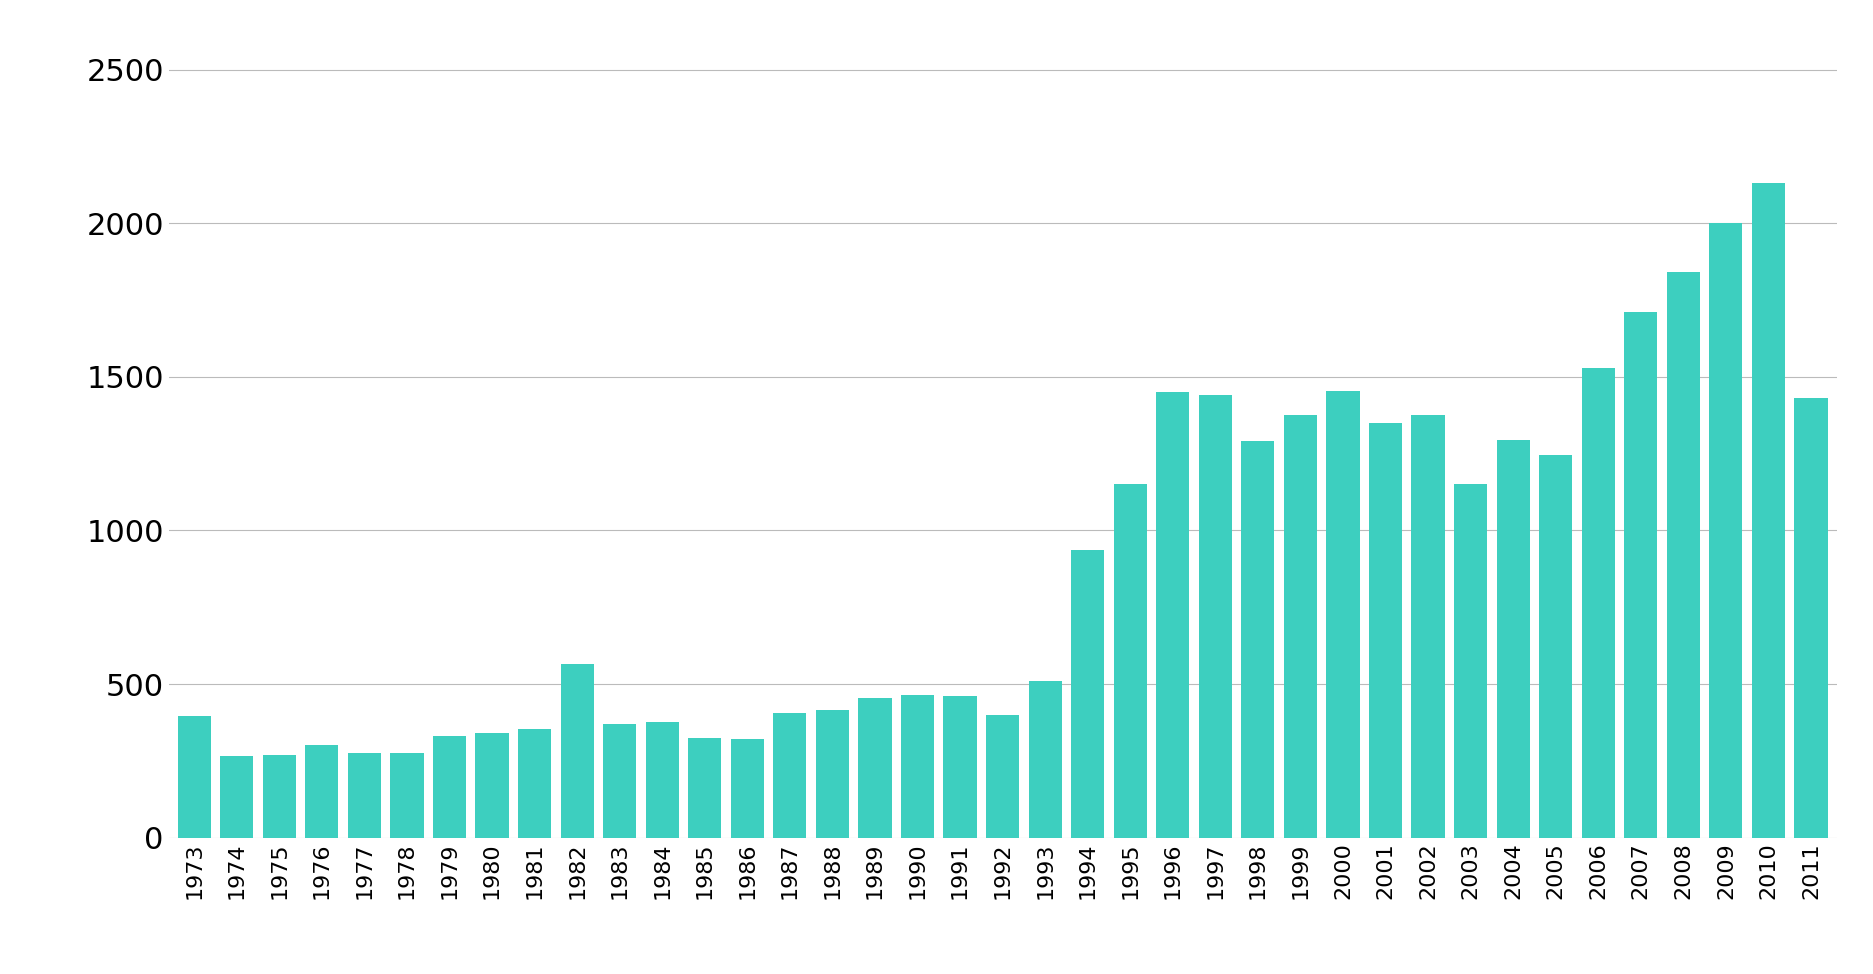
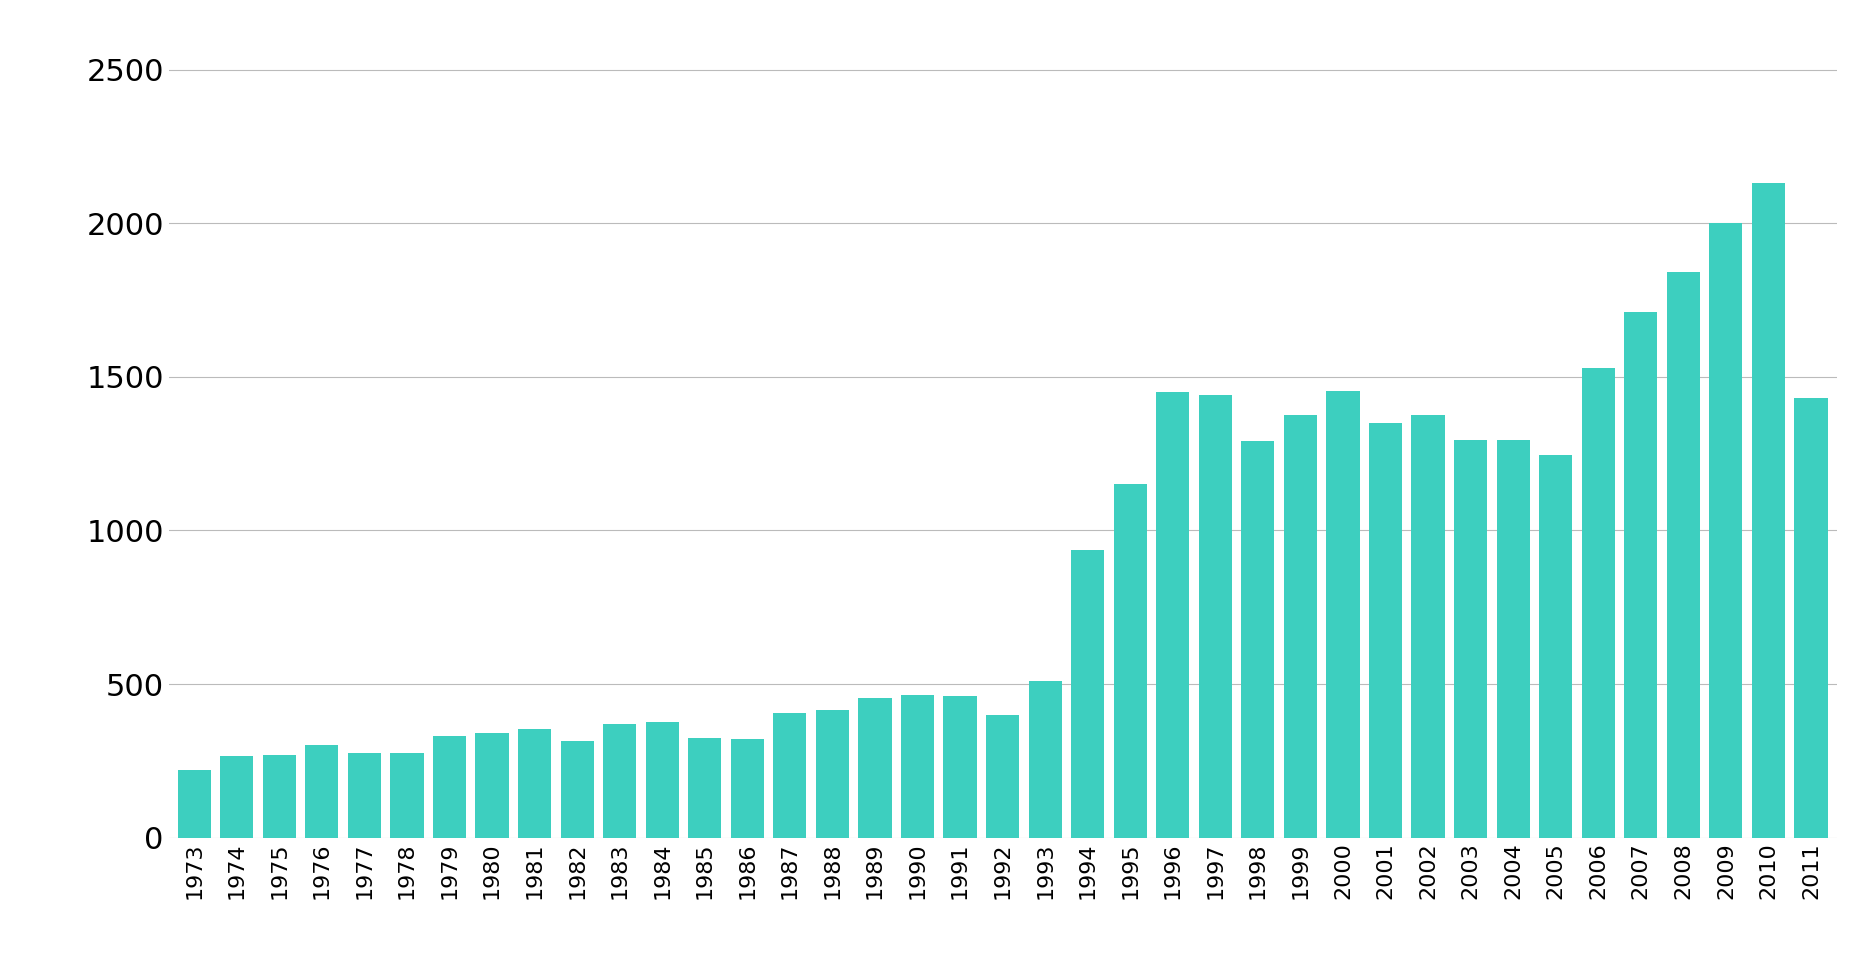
1973: 395 -> 220
1982: 565 -> 315
2003: 1150 -> 1295
